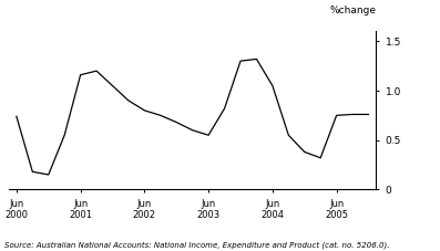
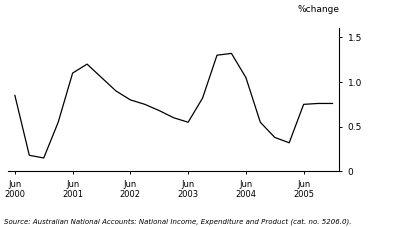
Jun 2000: 0.74 -> 0.85
Jun 2001: 1.16 -> 1.10
